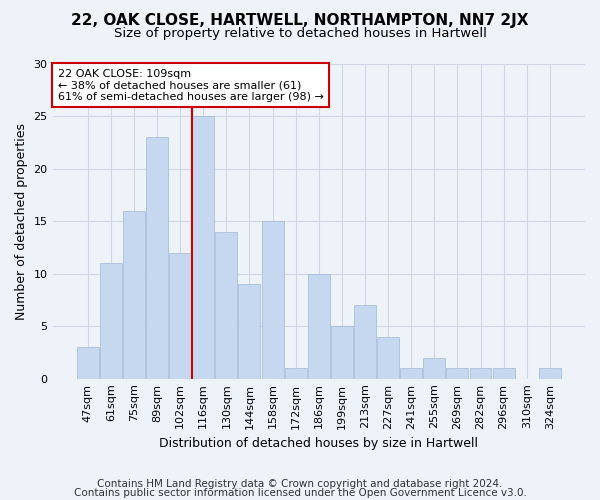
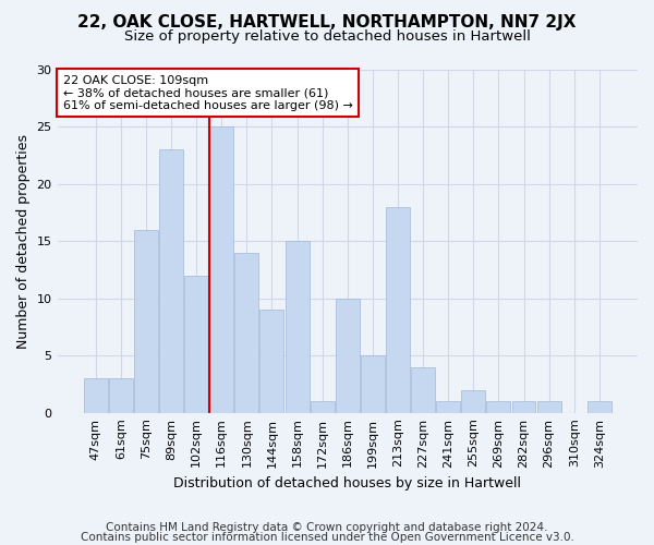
61sqm: 11 -> 3
213sqm: 7 -> 18
